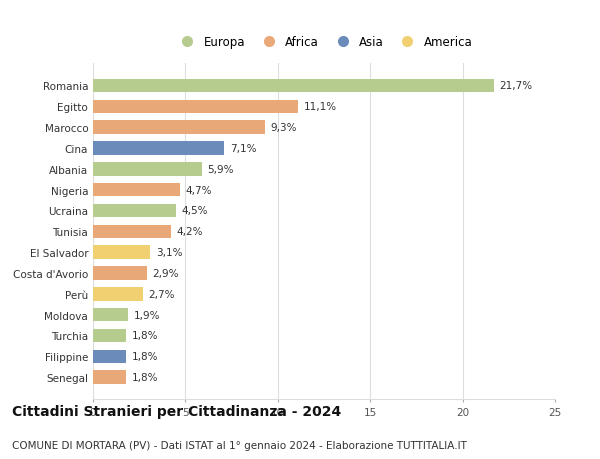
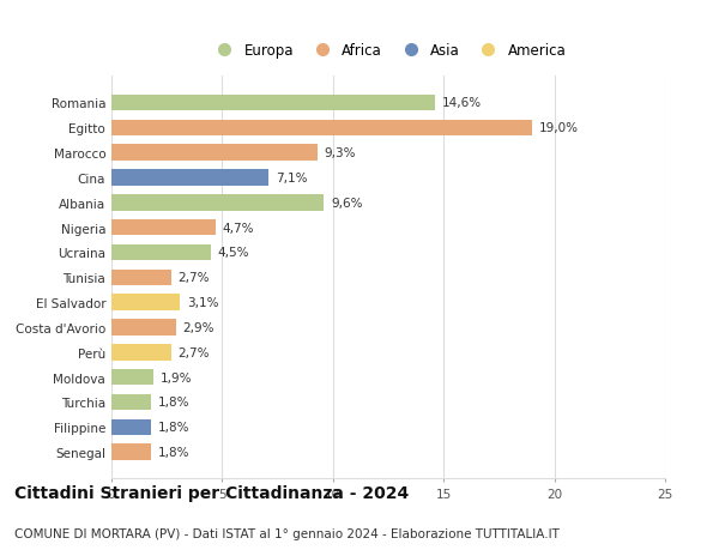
Romania: 21,7% -> 14,6%
Egitto: 11,1% -> 19,0%
Albania: 5,9% -> 9,6%
Tunisia: 4,2% -> 2,7%
